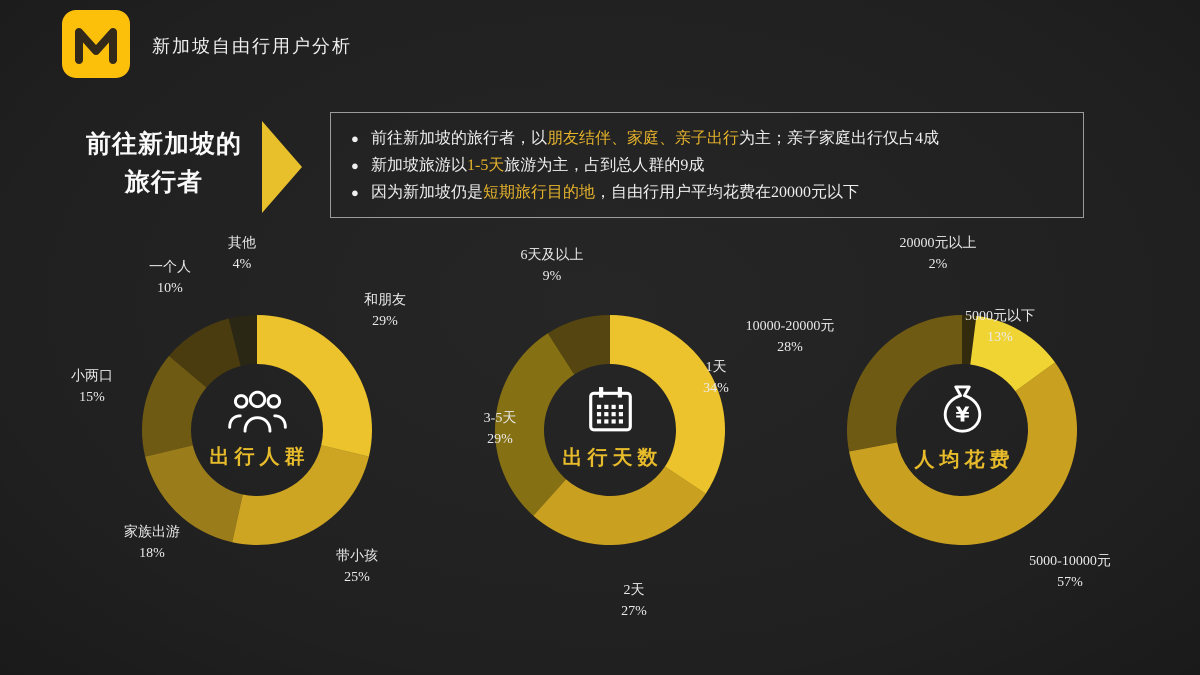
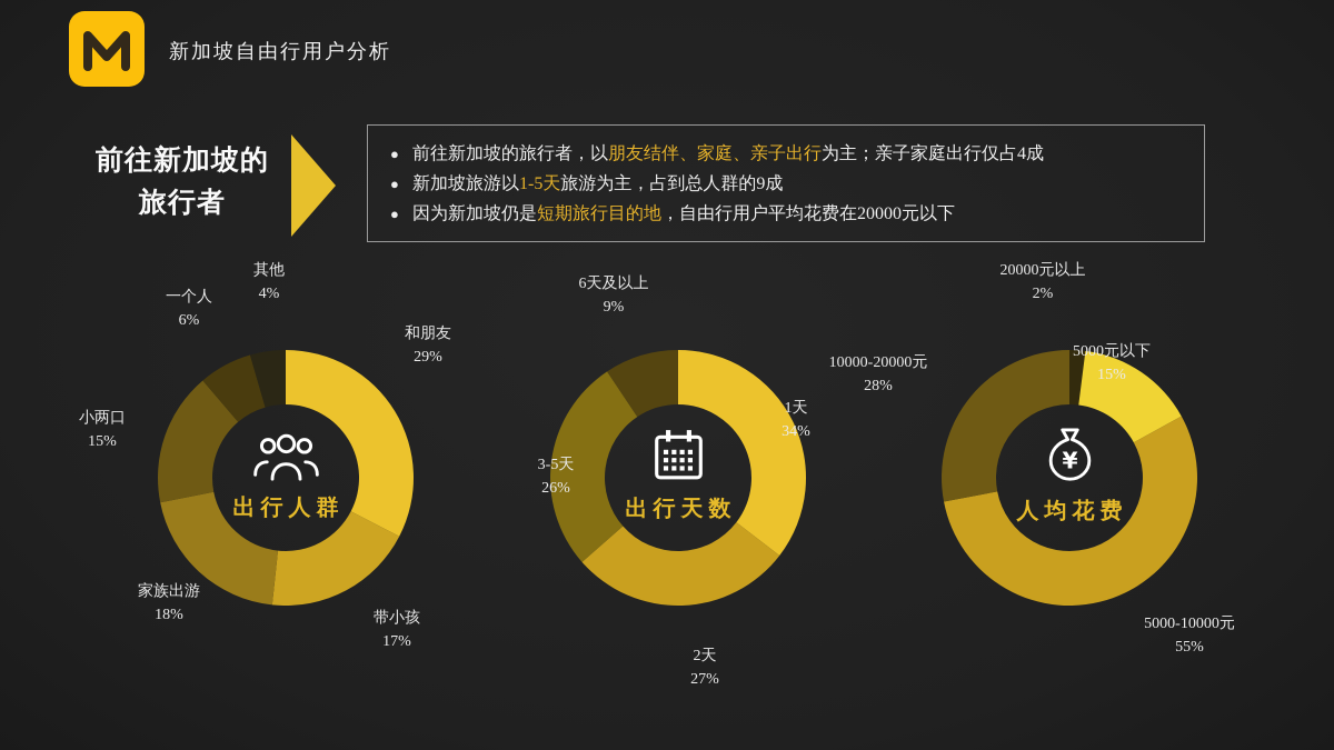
出行人群/带小孩: 25% -> 17%
出行人群/一个人: 10% -> 6%
出行天数/3-5天: 29% -> 26%
人均花费/5000元以下: 13% -> 15%
人均花费/5000-10000元: 57% -> 55%
